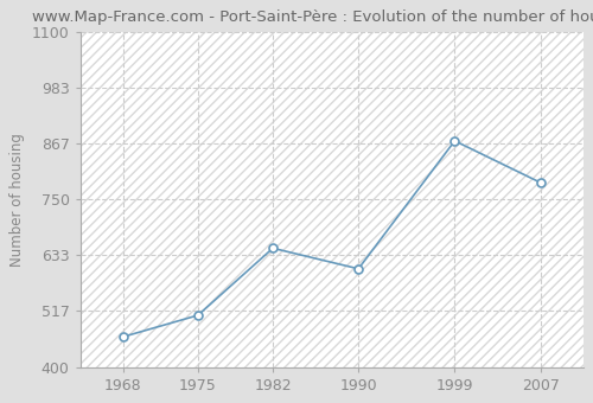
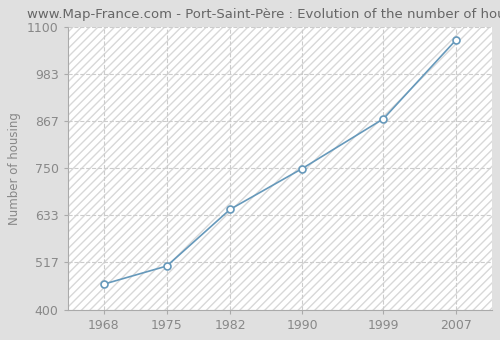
1990: 605 -> 749
2007: 785 -> 1066
